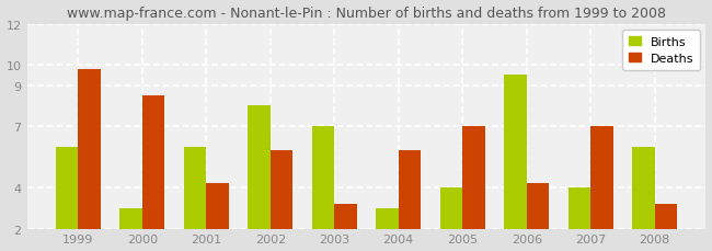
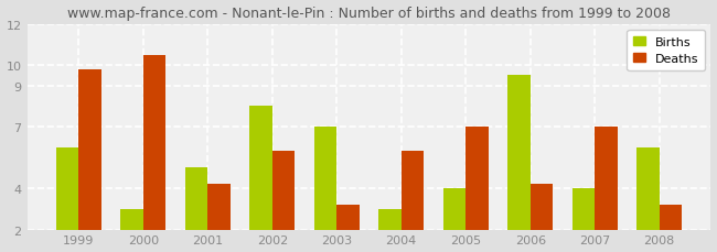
Deaths/2000: 8.5 -> 10.5
Births/2001: 6.0 -> 5.0
